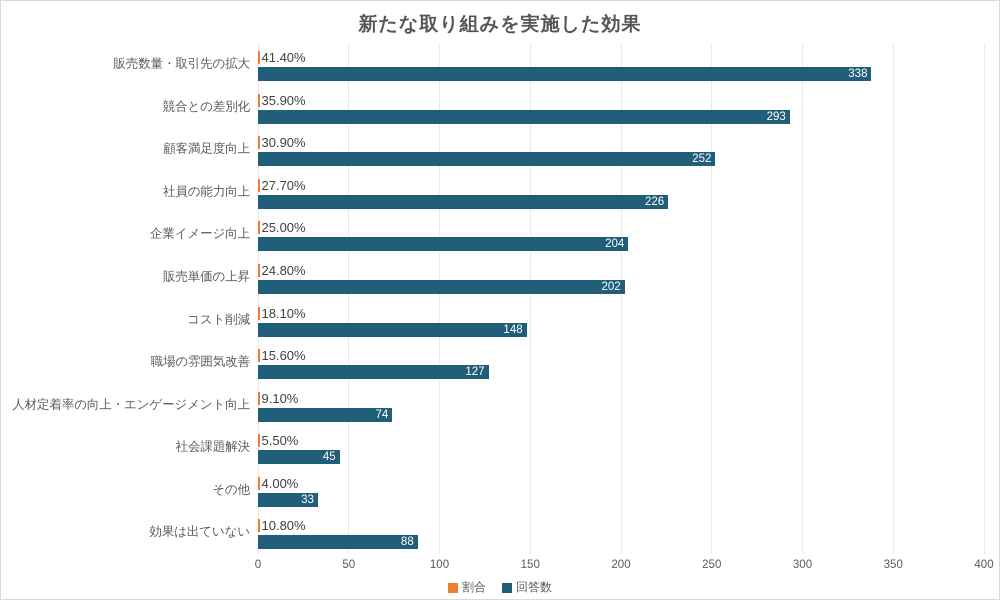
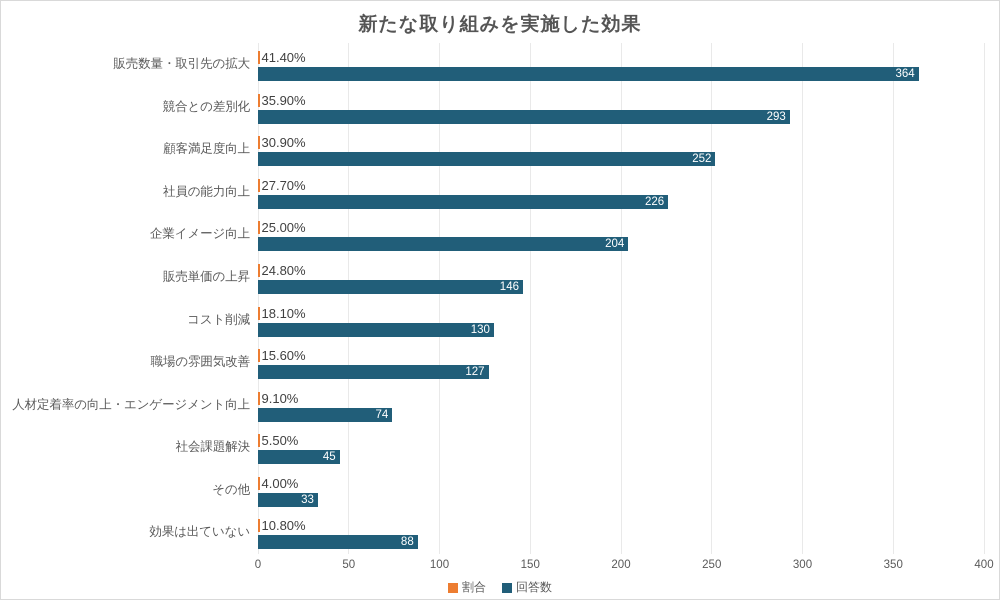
回答数/販売数量・取引先の拡大: 338 -> 364
回答数/販売単価の上昇: 202 -> 146
回答数/コスト削減: 148 -> 130
